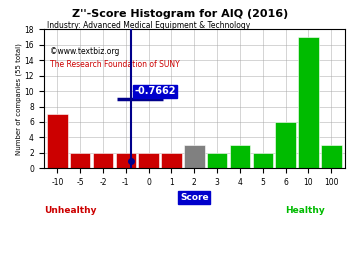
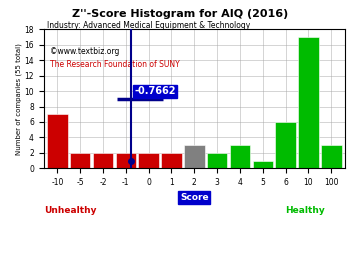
5: 2 -> 1
